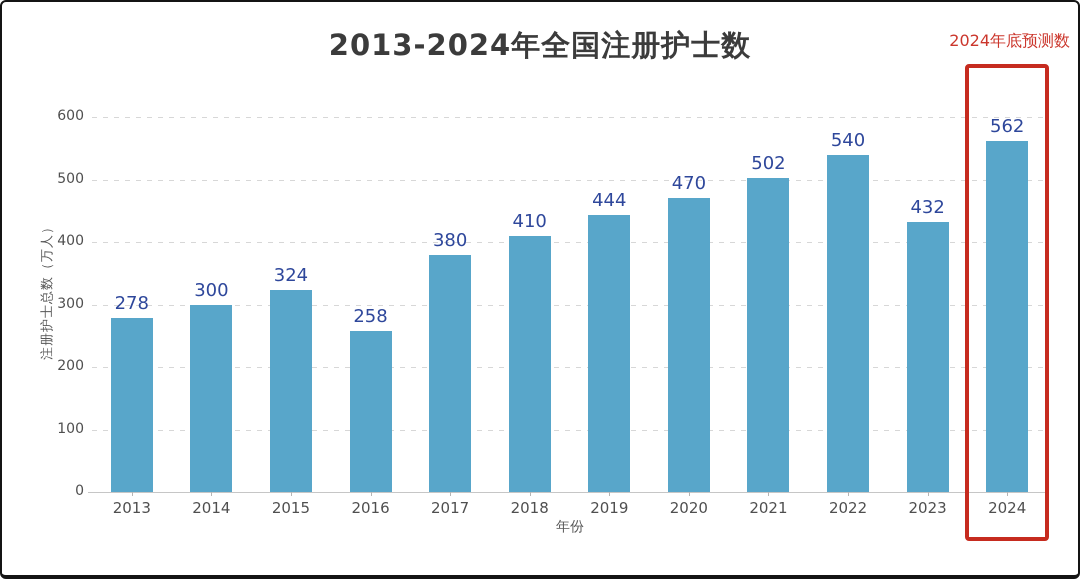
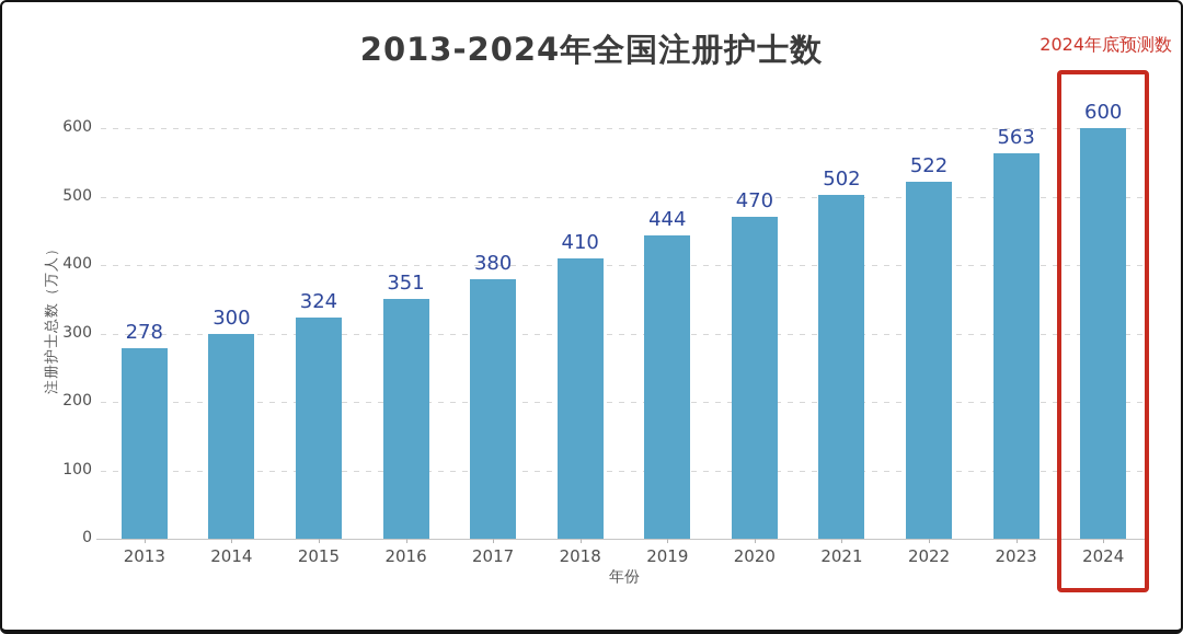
2016: 258 -> 351
2022: 540 -> 522
2023: 432 -> 563
2024: 562 -> 600
